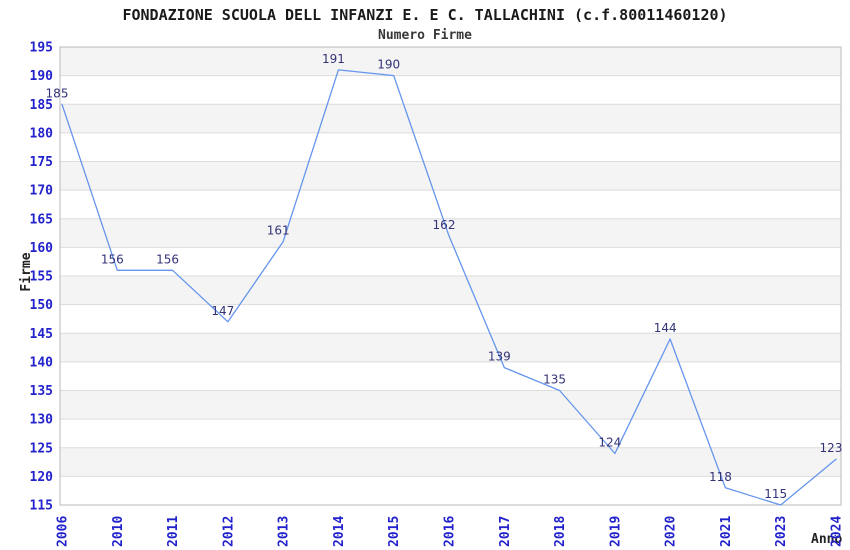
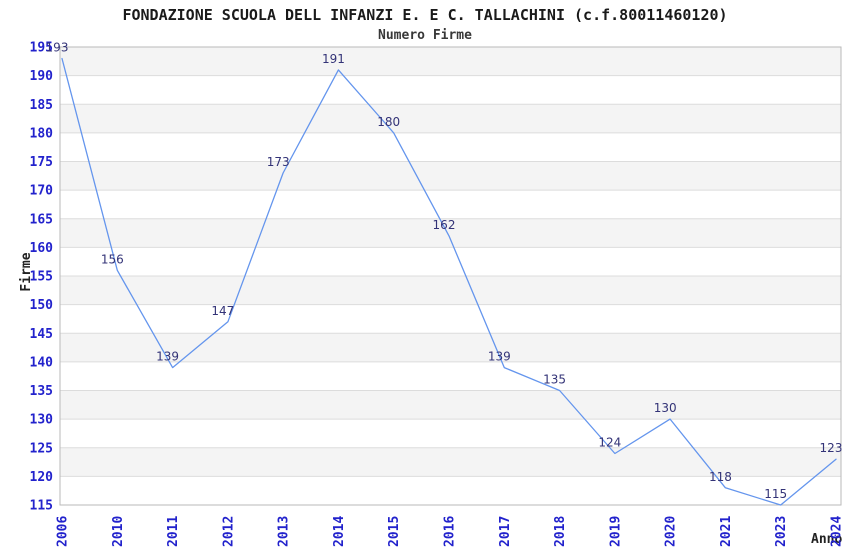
2006: 185 -> 193
2011: 156 -> 139
2013: 161 -> 173
2015: 190 -> 180
2020: 144 -> 130
